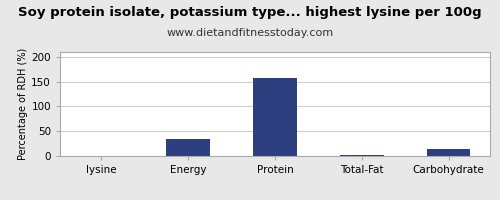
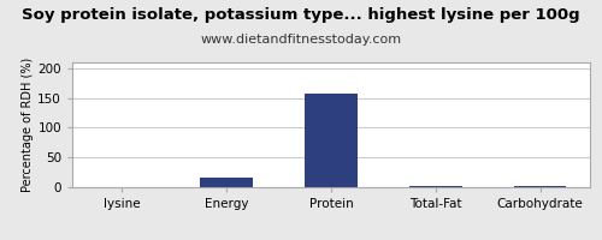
Energy: 35 -> 16
Carbohydrate: 15 -> 2
